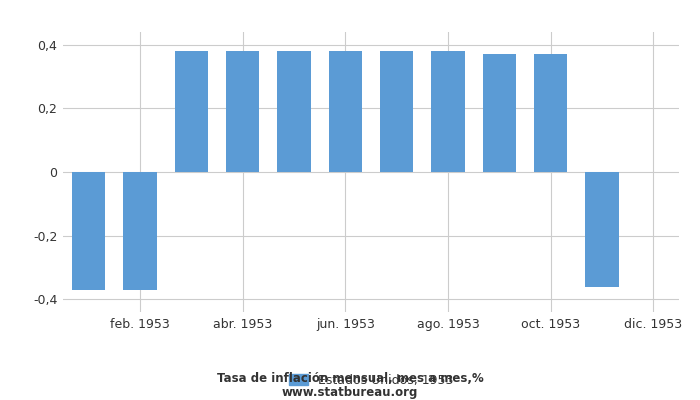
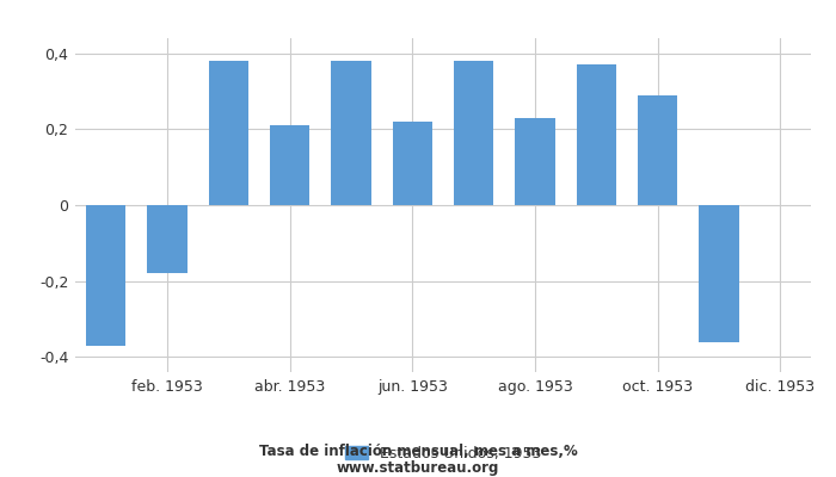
feb. 1953: -0,37 -> -0,18
abr. 1953: 0,38 -> 0,21
jun. 1953: 0,38 -> 0,22
ago. 1953: 0,38 -> 0,23
oct. 1953: 0,37 -> 0,29
